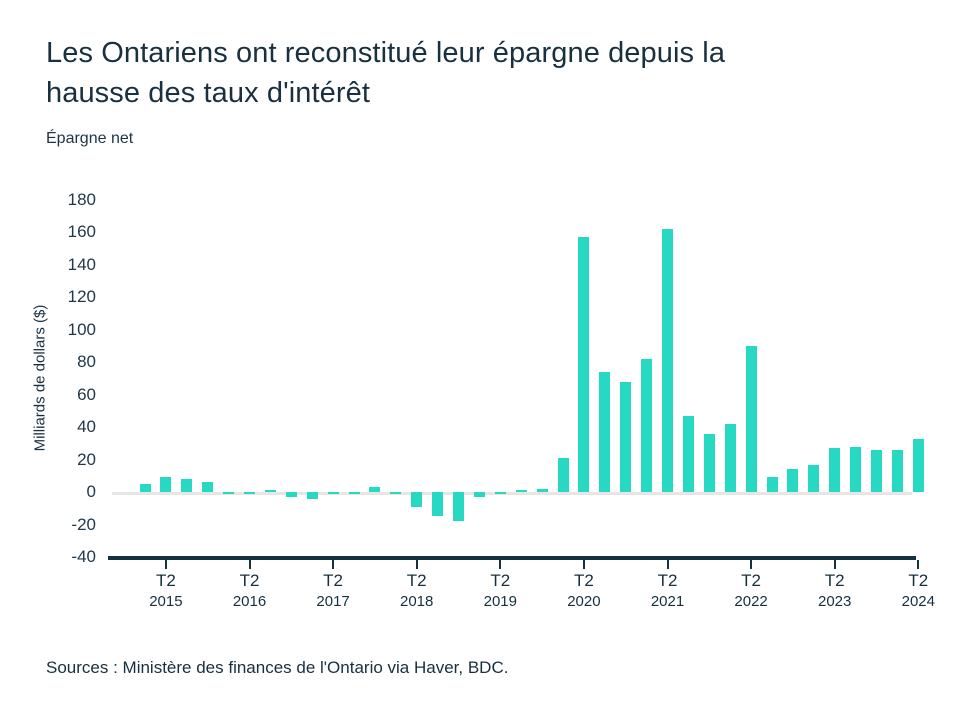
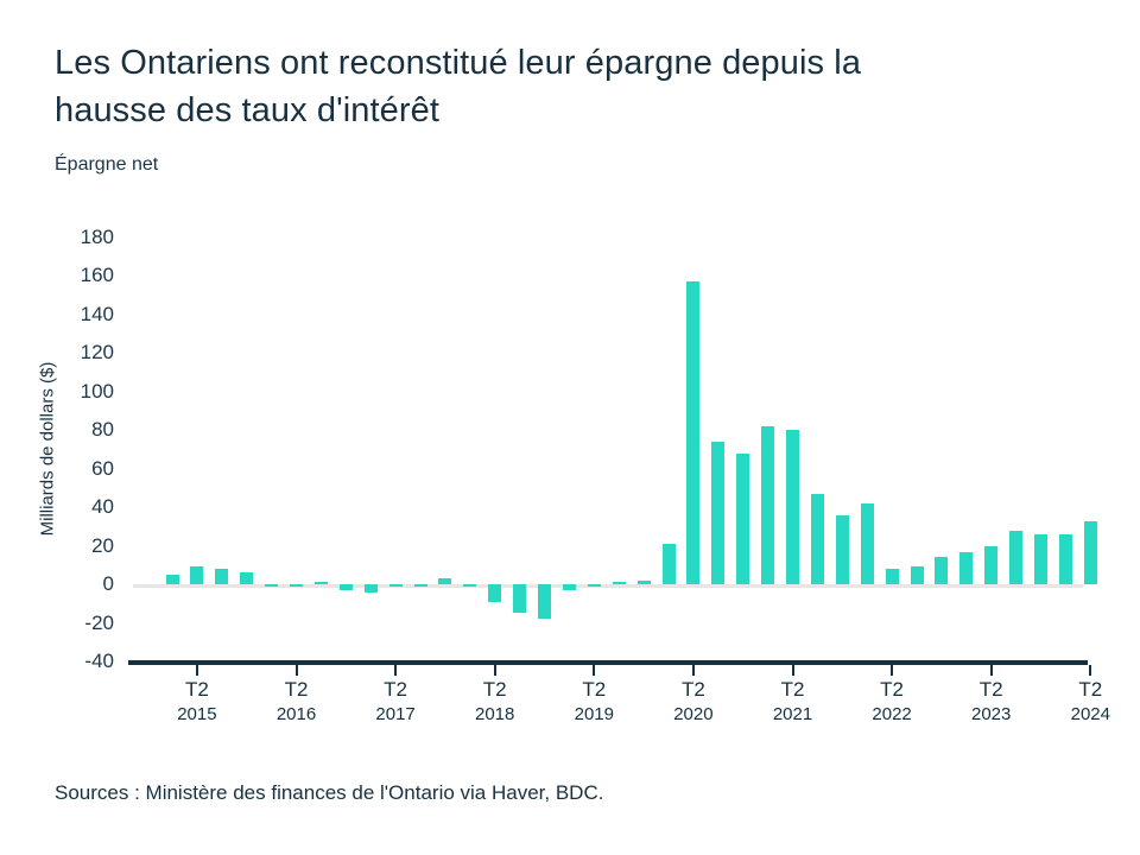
T2 2021: 162 -> 80
T2 2022: 90 -> 8
T2 2023: 27 -> 20
